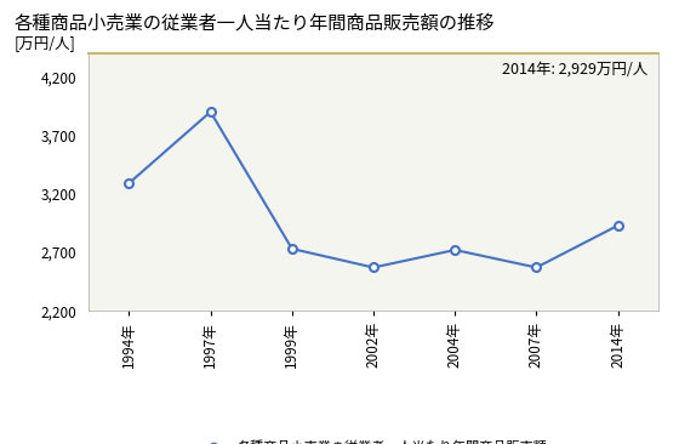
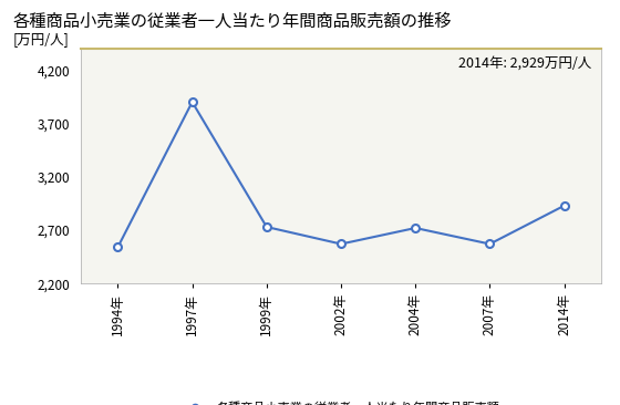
1994年: 3,290 -> 2,540
